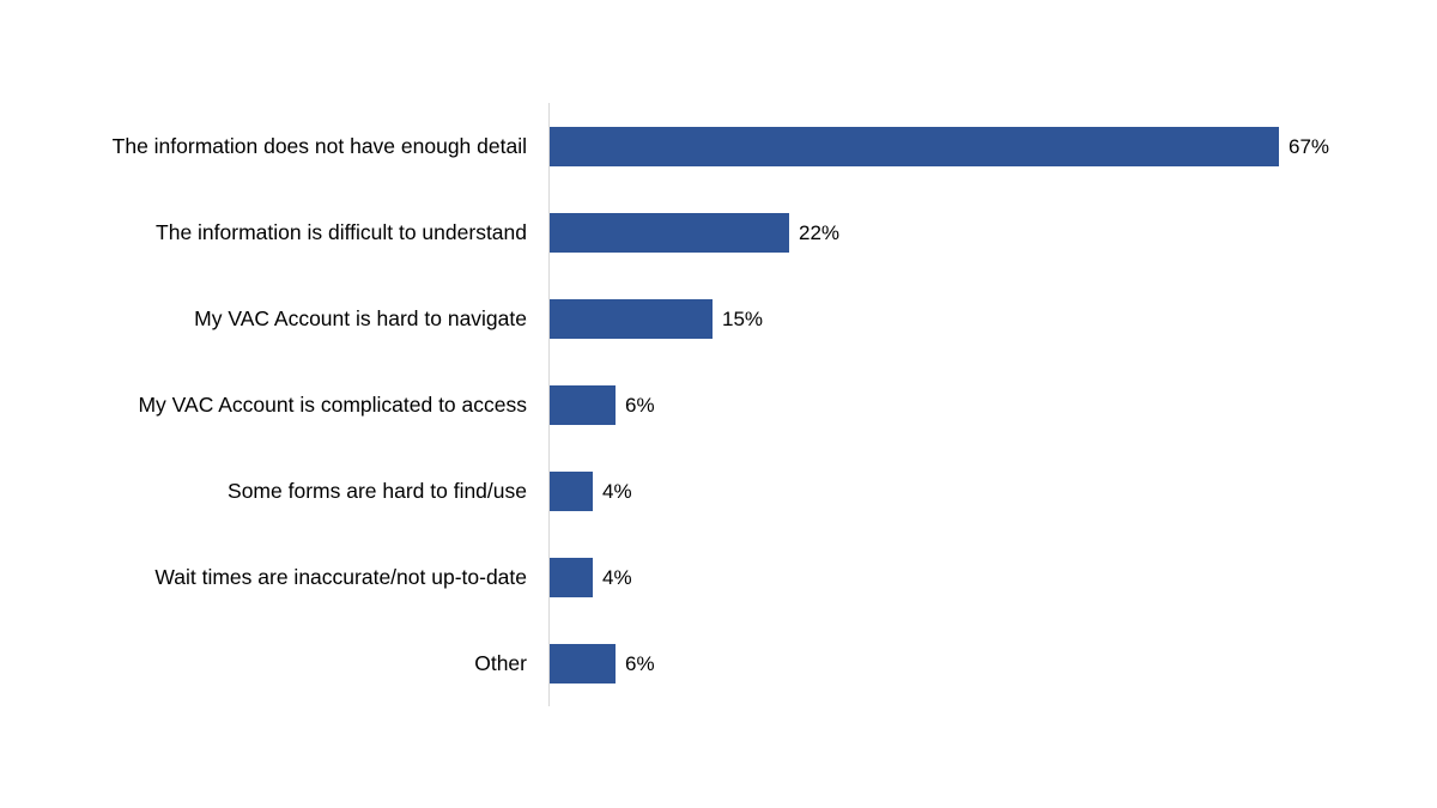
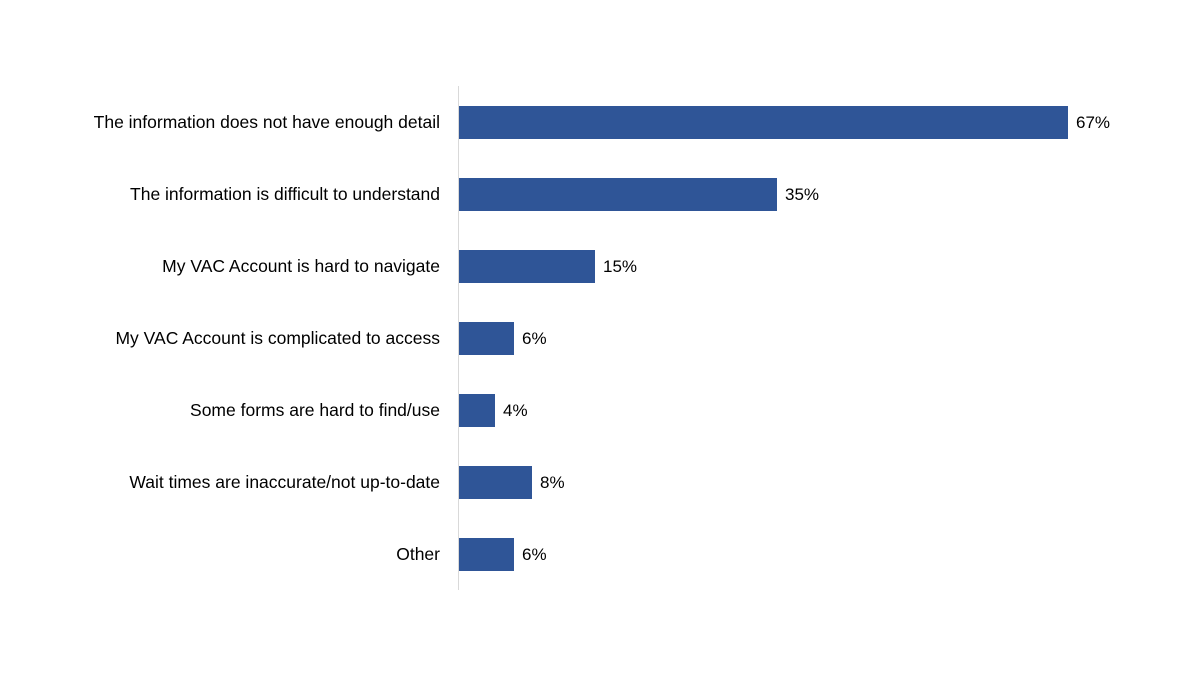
The information is difficult to understand: 22% -> 35%
Wait times are inaccurate/not up-to-date: 4% -> 8%
